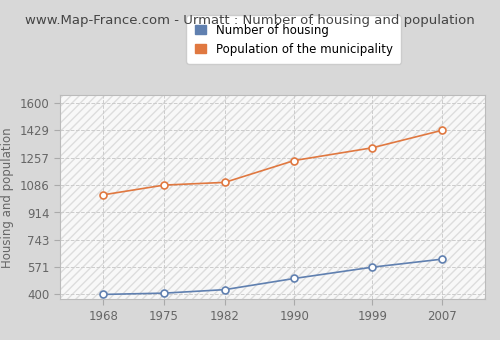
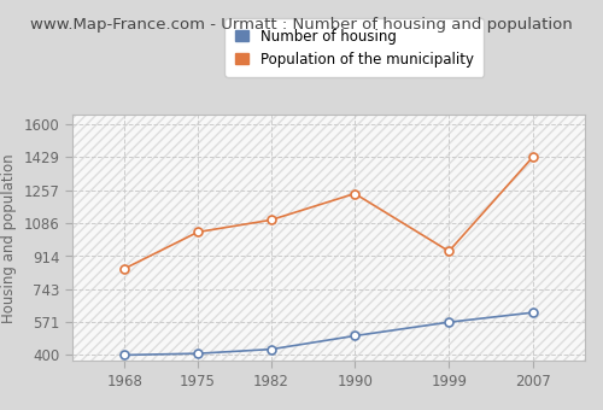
Population of the municipality/1968: 1020 -> 850
Population of the municipality/1975: 1090 -> 1040
Population of the municipality/1999: 1320 -> 940
